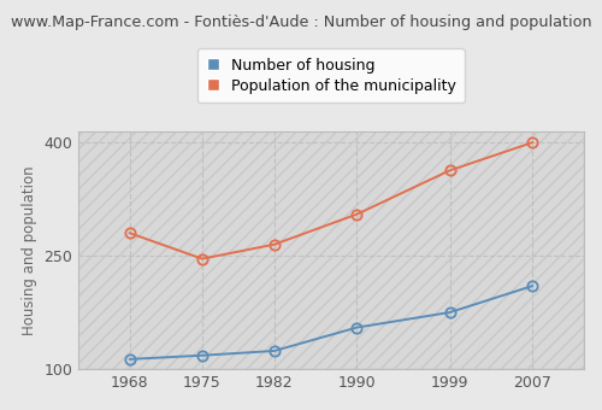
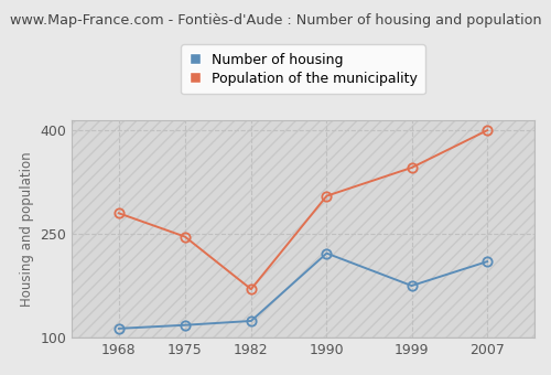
Population of the municipality/1982: 265 -> 170
Number of housing/1990: 155 -> 222
Population of the municipality/1999: 363 -> 346
